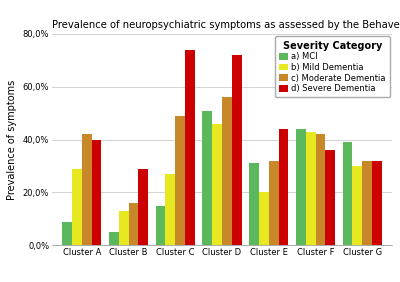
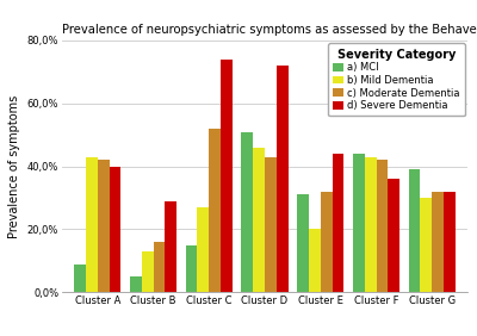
b) Mild Dementia/Cluster A: 29% -> 43%
c) Moderate Dementia/Cluster C: 49% -> 52%
c) Moderate Dementia/Cluster D: 56% -> 43%
